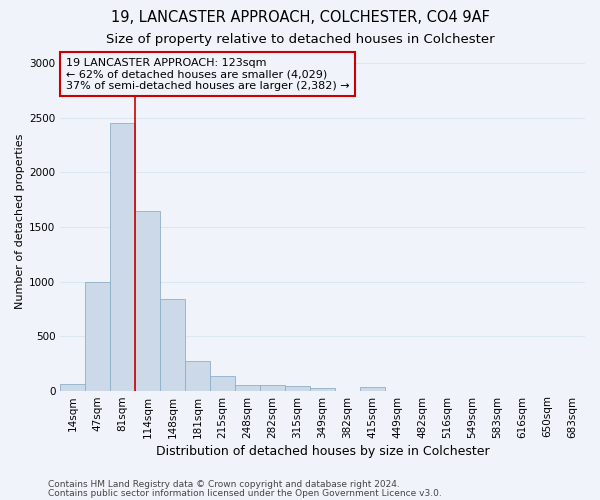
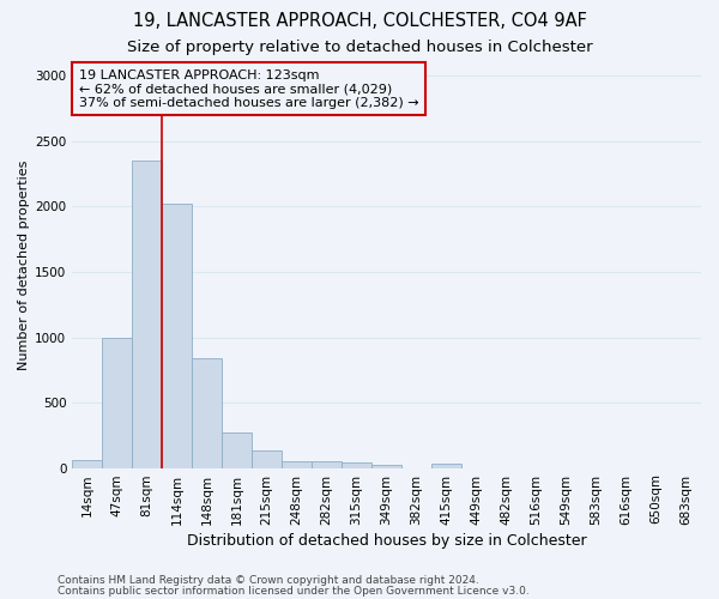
81sqm: 2450 -> 2350
114sqm: 1650 -> 2020
